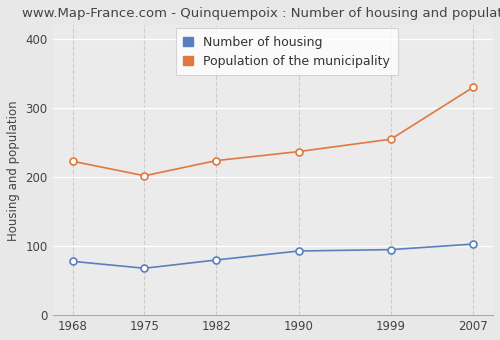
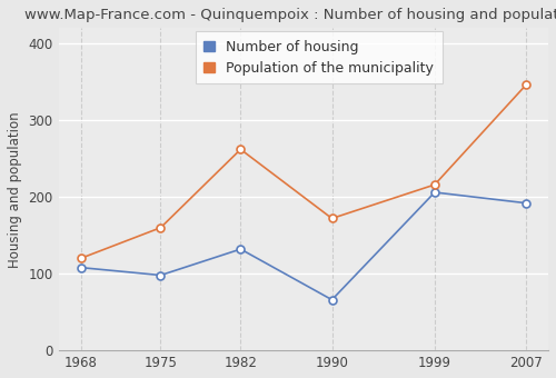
Number of housing/1968: 78 -> 108
Population of the municipality/1968: 223 -> 120
Number of housing/1975: 68 -> 98
Population of the municipality/1975: 202 -> 160
Number of housing/1982: 80 -> 132
Population of the municipality/1982: 224 -> 262
Number of housing/1990: 93 -> 66
Population of the municipality/1990: 237 -> 172
Number of housing/1999: 95 -> 206
Population of the municipality/1999: 255 -> 216
Number of housing/2007: 103 -> 192
Population of the municipality/2007: 330 -> 346
